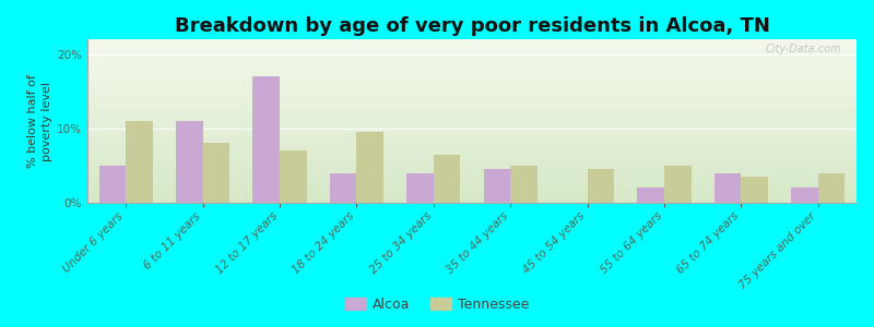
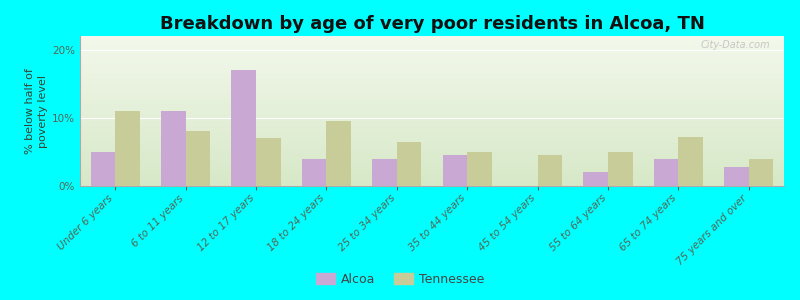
Tennessee/65 to 74 years: 3.5% -> 7.2%
Alcoa/75 years and over: 2.0% -> 2.8%
